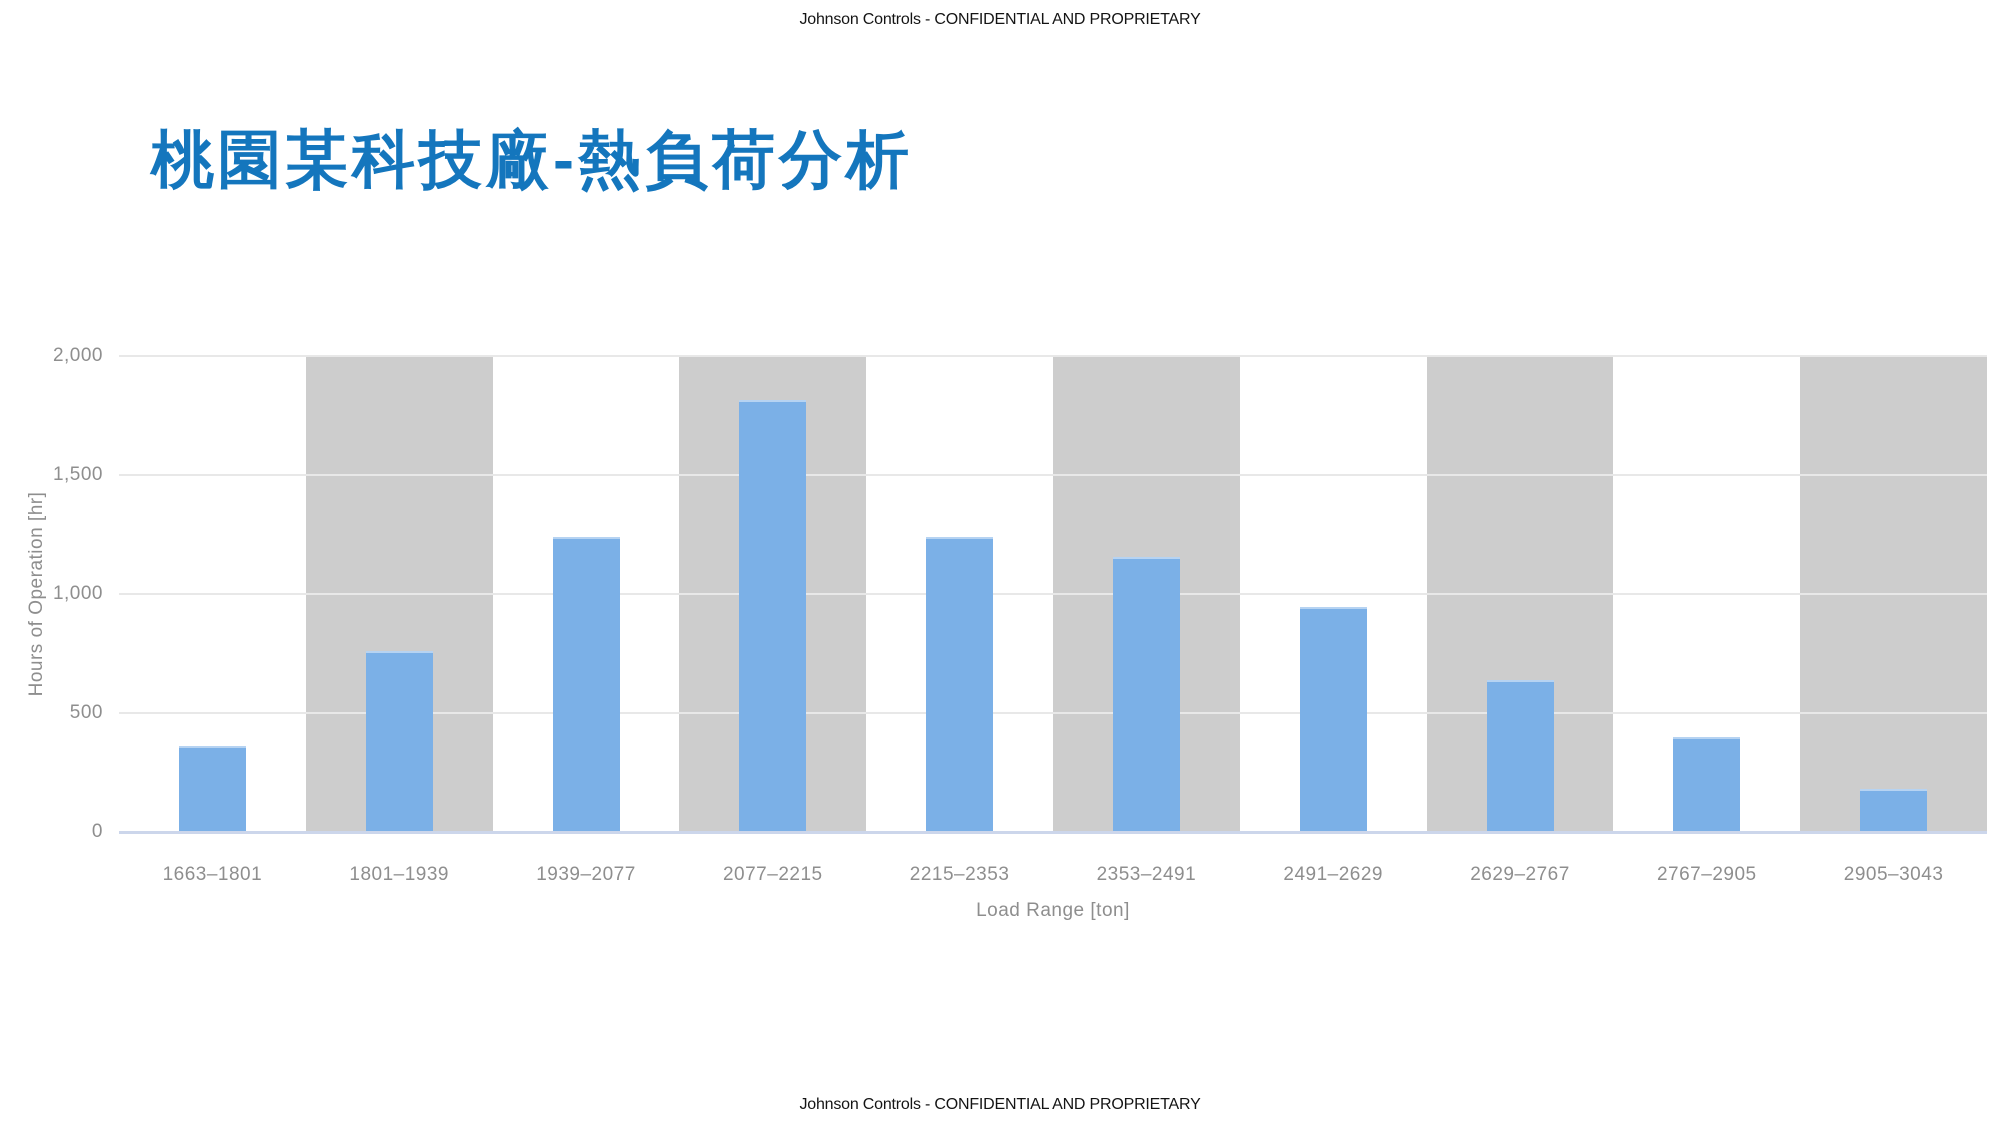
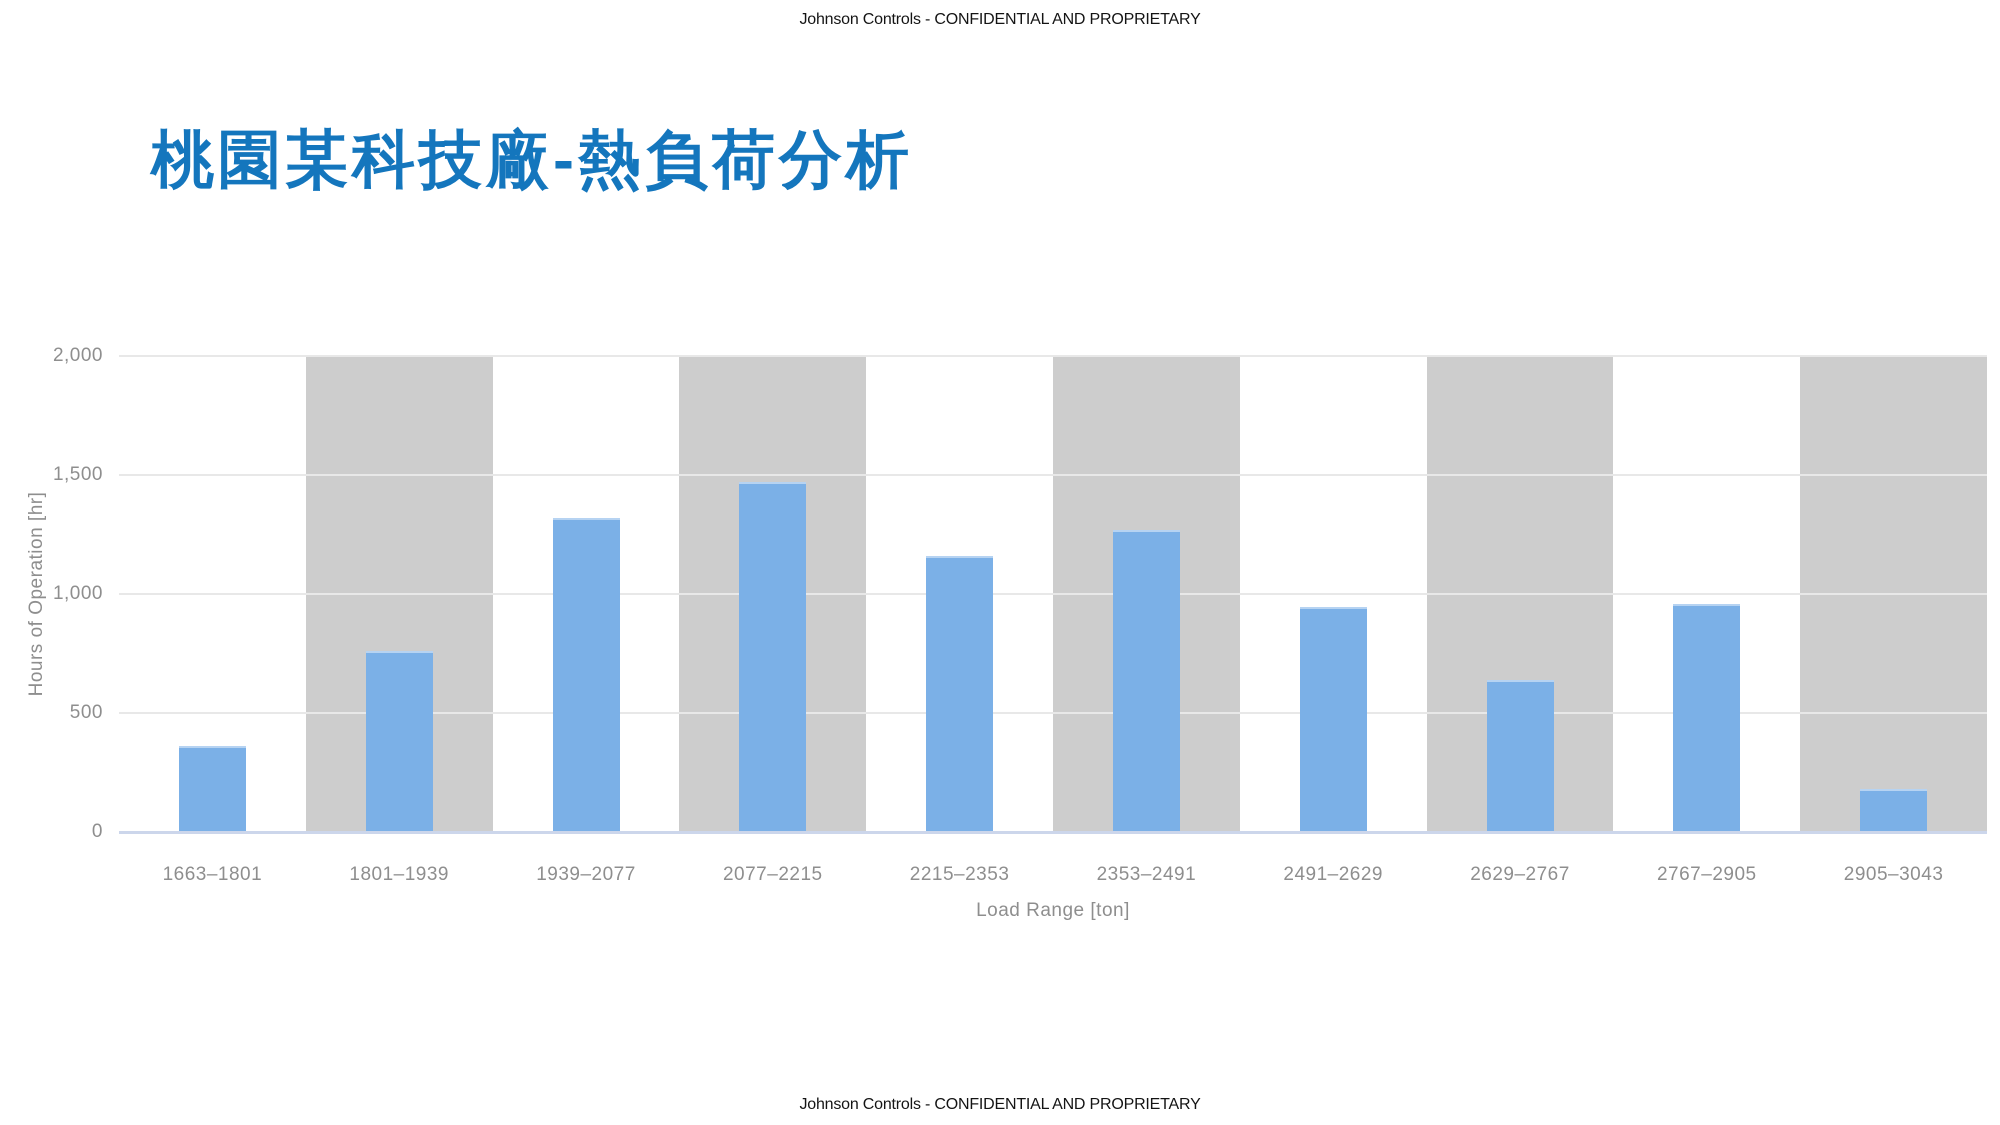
1939–2077: 1240 -> 1320
2077–2215: 1820 -> 1470
2215–2353: 1240 -> 1160
2353–2491: 1160 -> 1270
2767–2905: 400 -> 960
